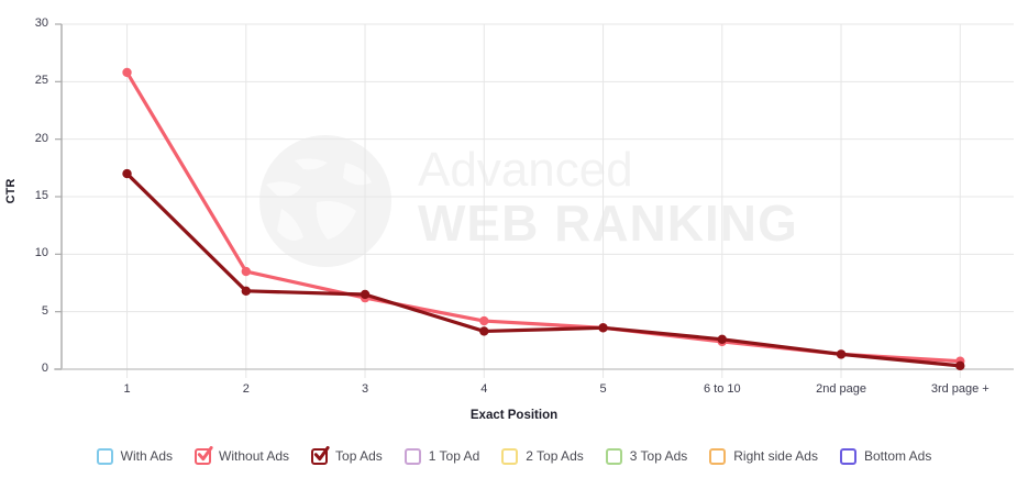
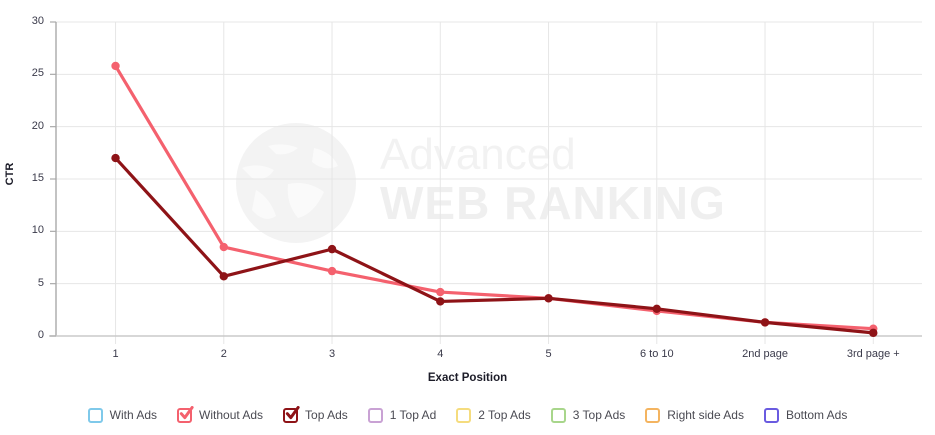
Top Ads/2: 6.8 -> 5.7
Top Ads/3: 6.5 -> 8.3
